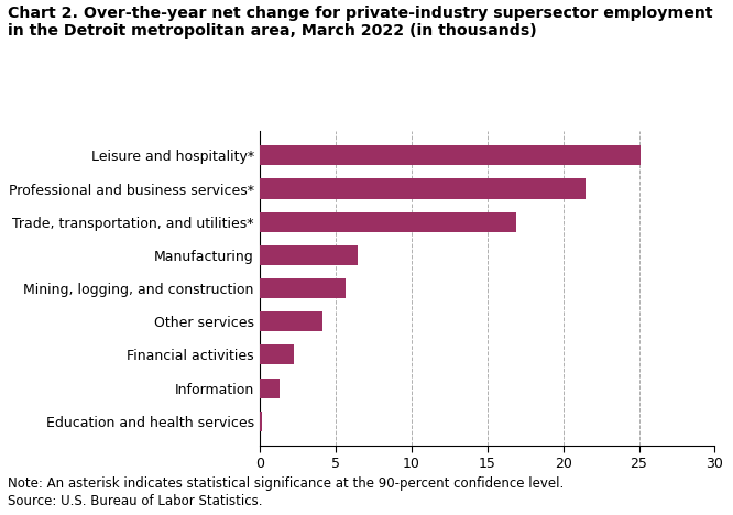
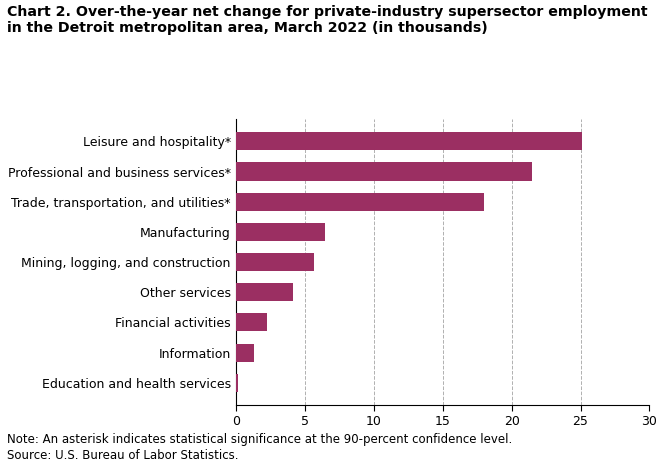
Trade, transportation, and utilities*: 16.9 -> 18.0
